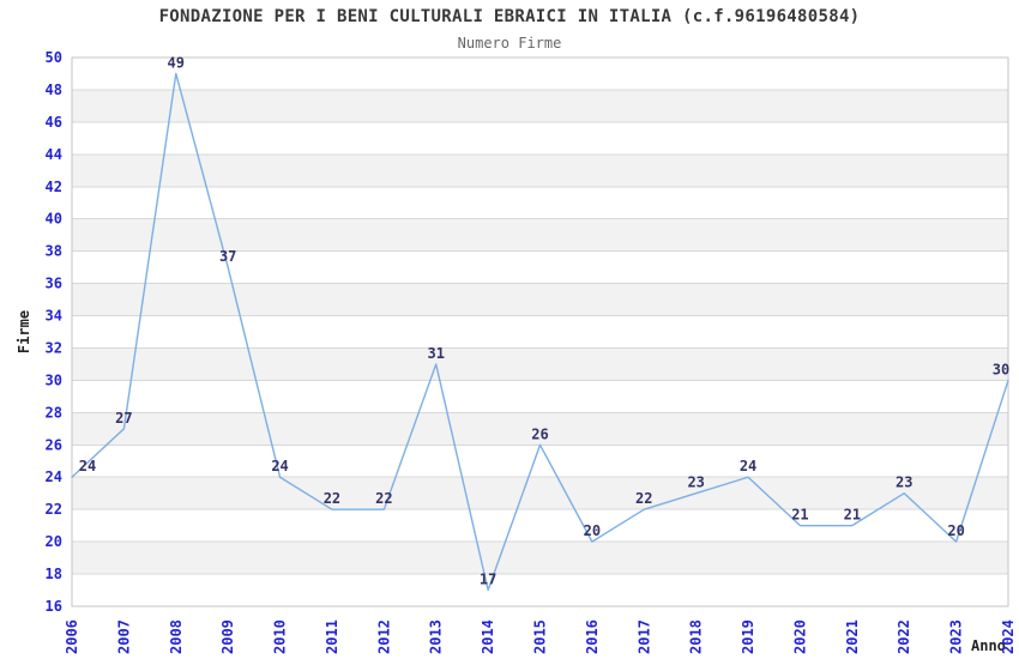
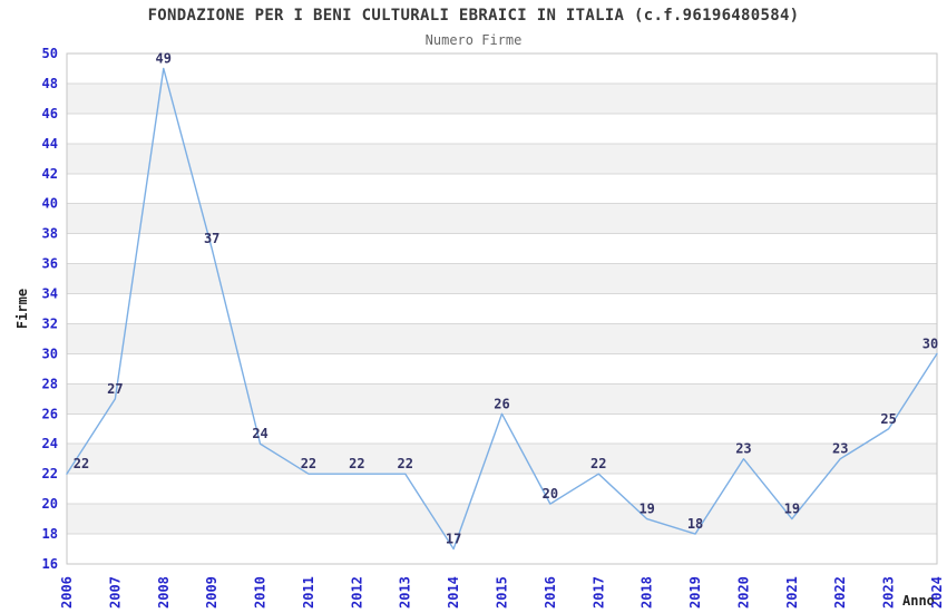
2006: 24 -> 22
2013: 31 -> 22
2018: 23 -> 19
2019: 24 -> 18
2020: 21 -> 23
2021: 21 -> 19
2023: 20 -> 25
